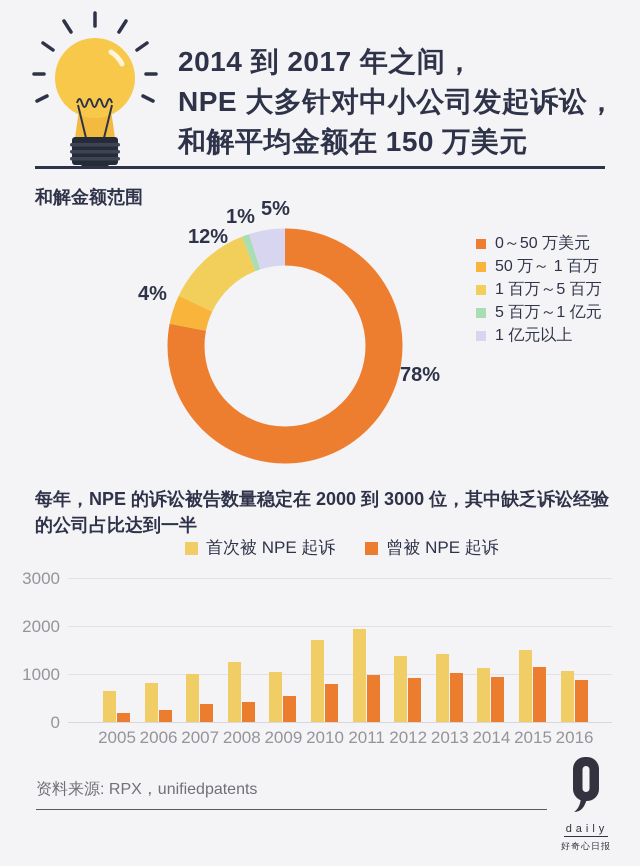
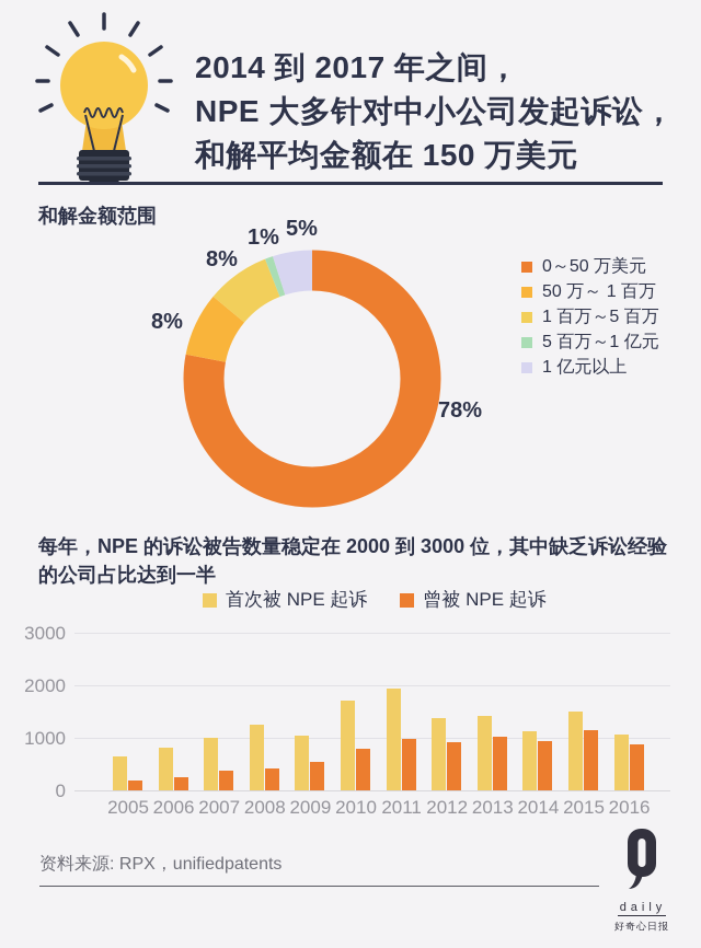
和解金额范围/50 万～ 1 百万: 4% -> 8%
和解金额范围/1 百万～5 百万: 12% -> 8%
